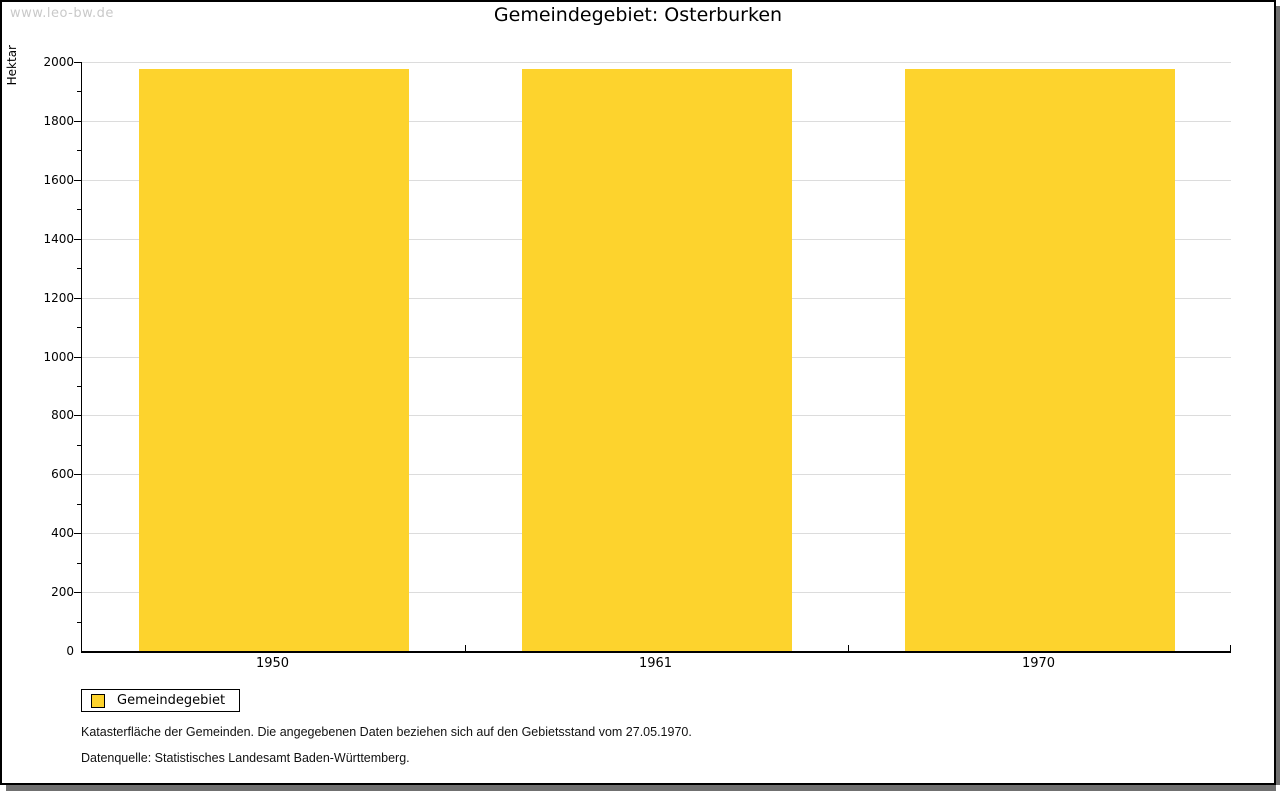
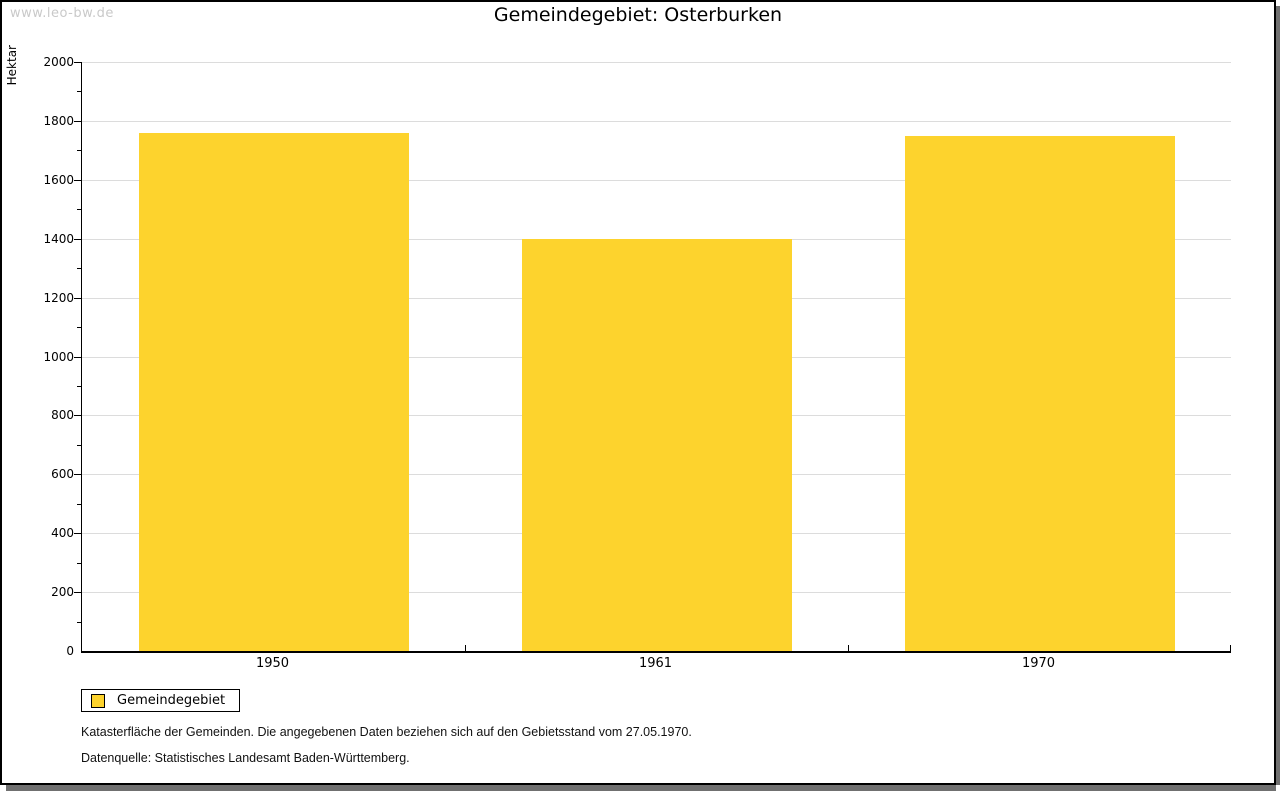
1950: 1980 -> 1760
1961: 1980 -> 1400
1970: 1980 -> 1750
